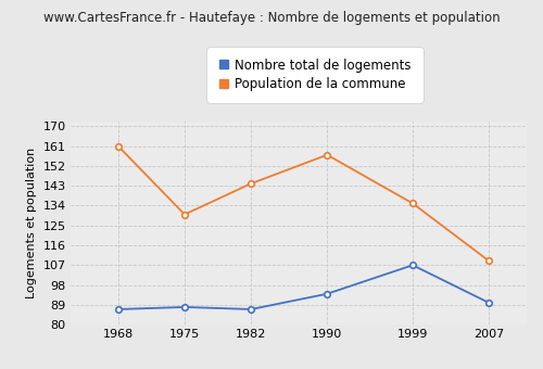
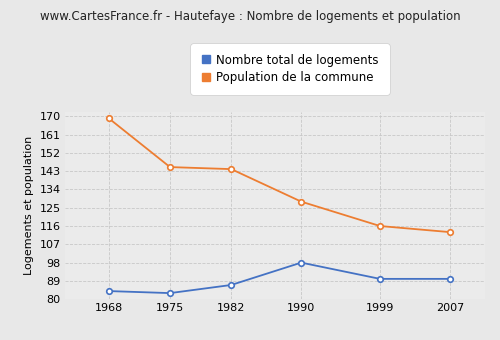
Nombre total de logements/1968: 87 -> 84
Population de la commune/1968: 161 -> 169
Nombre total de logements/1975: 88 -> 83
Population de la commune/1975: 130 -> 145
Nombre total de logements/1990: 94 -> 98
Population de la commune/1990: 157 -> 128
Nombre total de logements/1999: 107 -> 90
Population de la commune/1999: 135 -> 116
Population de la commune/2007: 109 -> 113
